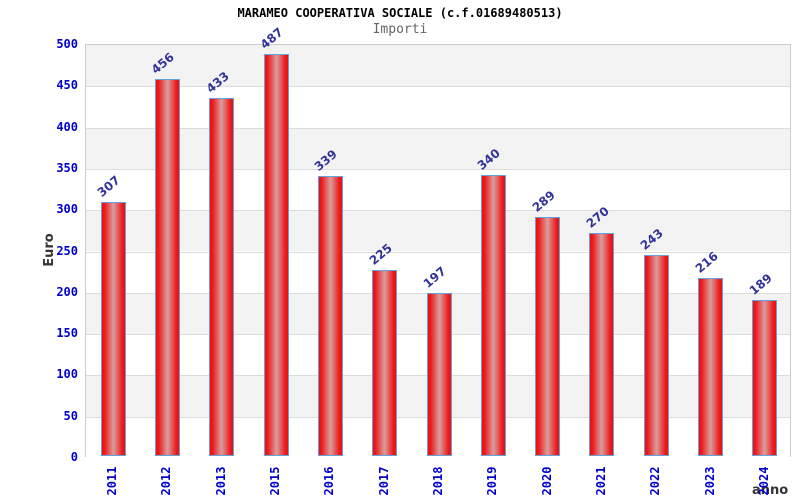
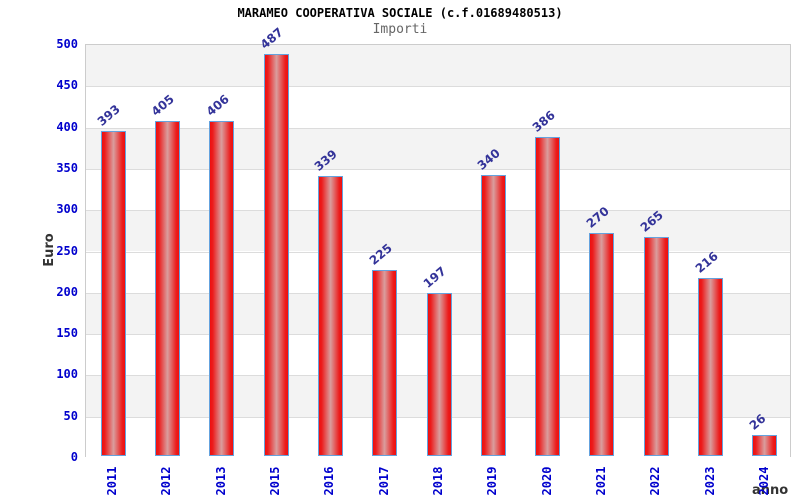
2011: 307 -> 393
2012: 456 -> 405
2013: 433 -> 406
2020: 289 -> 386
2022: 243 -> 265
2024: 189 -> 26
